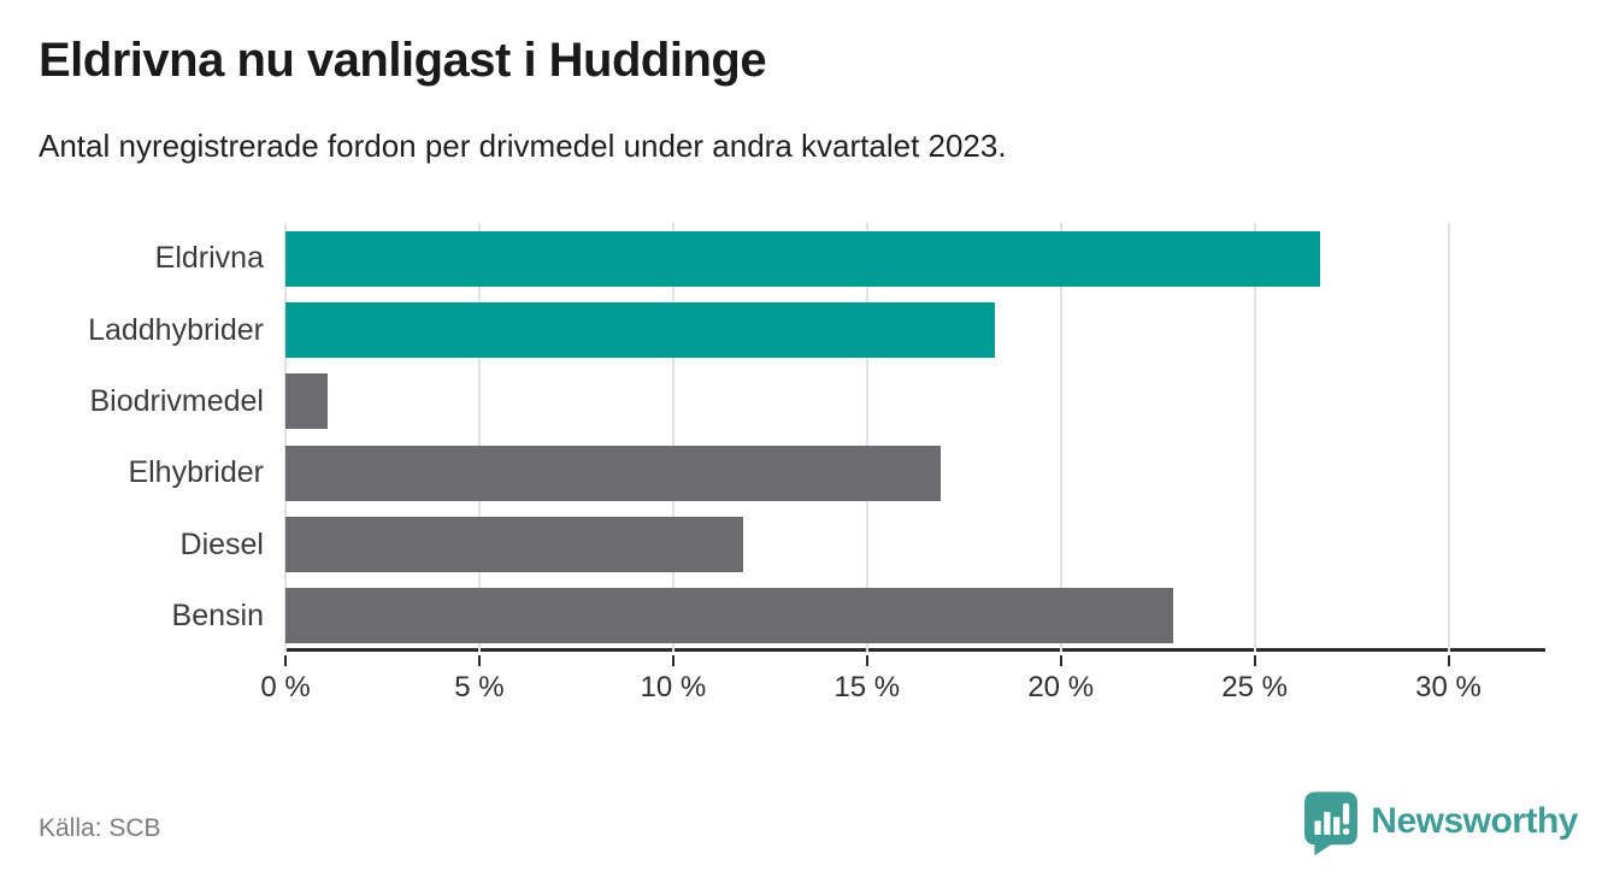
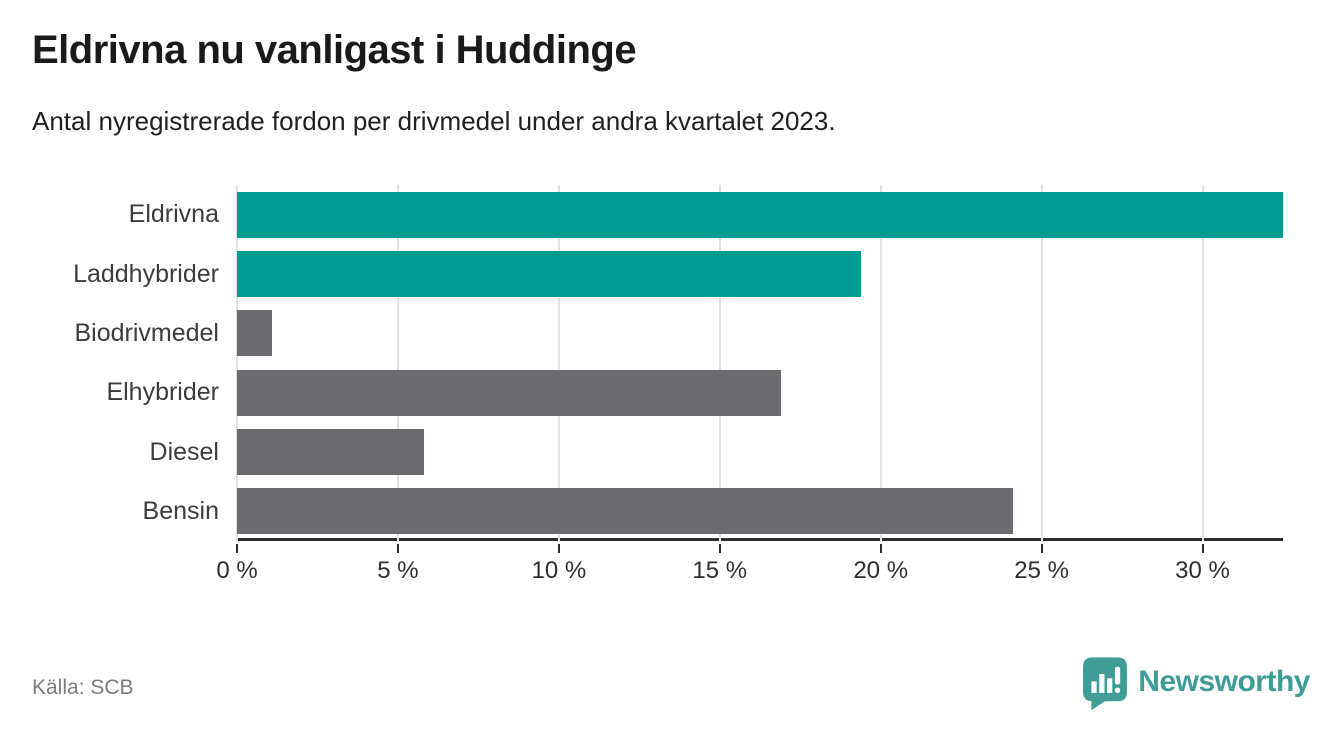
Eldrivna: 26.7% -> 32.5%
Laddhybrider: 18.3% -> 19.4%
Diesel: 11.8% -> 5.8%
Bensin: 22.9% -> 24.1%
